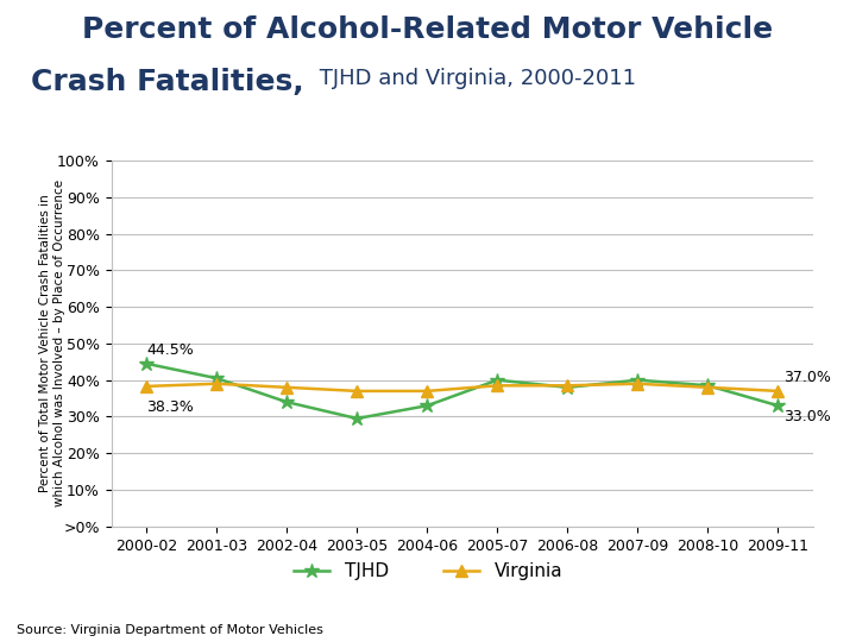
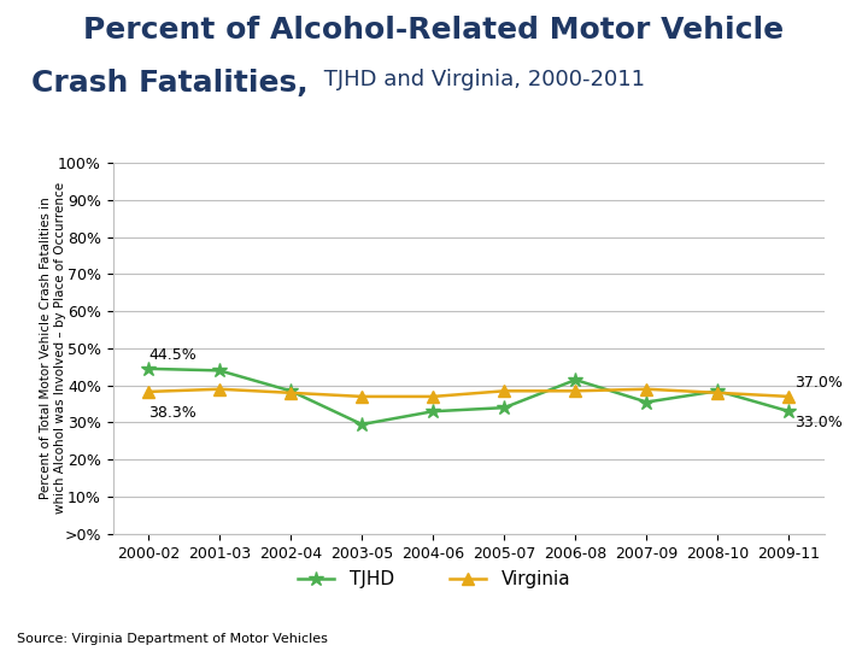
TJHD/2001-03: 40.5% -> 44.0%
TJHD/2002-04: 34.0% -> 38.5%
TJHD/2005-07: 40.0% -> 34.0%
TJHD/2006-08: 38.0% -> 41.5%
TJHD/2007-09: 40.0% -> 35.5%
